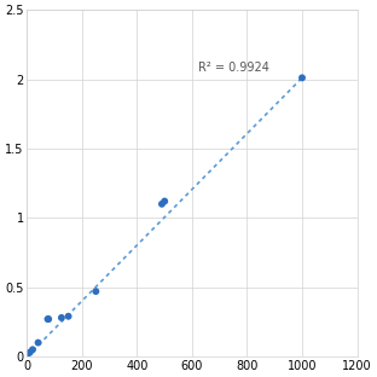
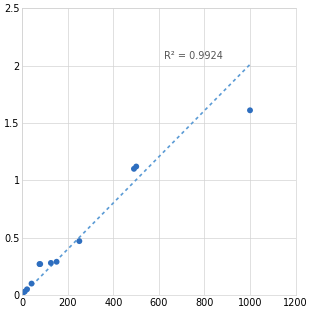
1000: 2.01 -> 1.61
